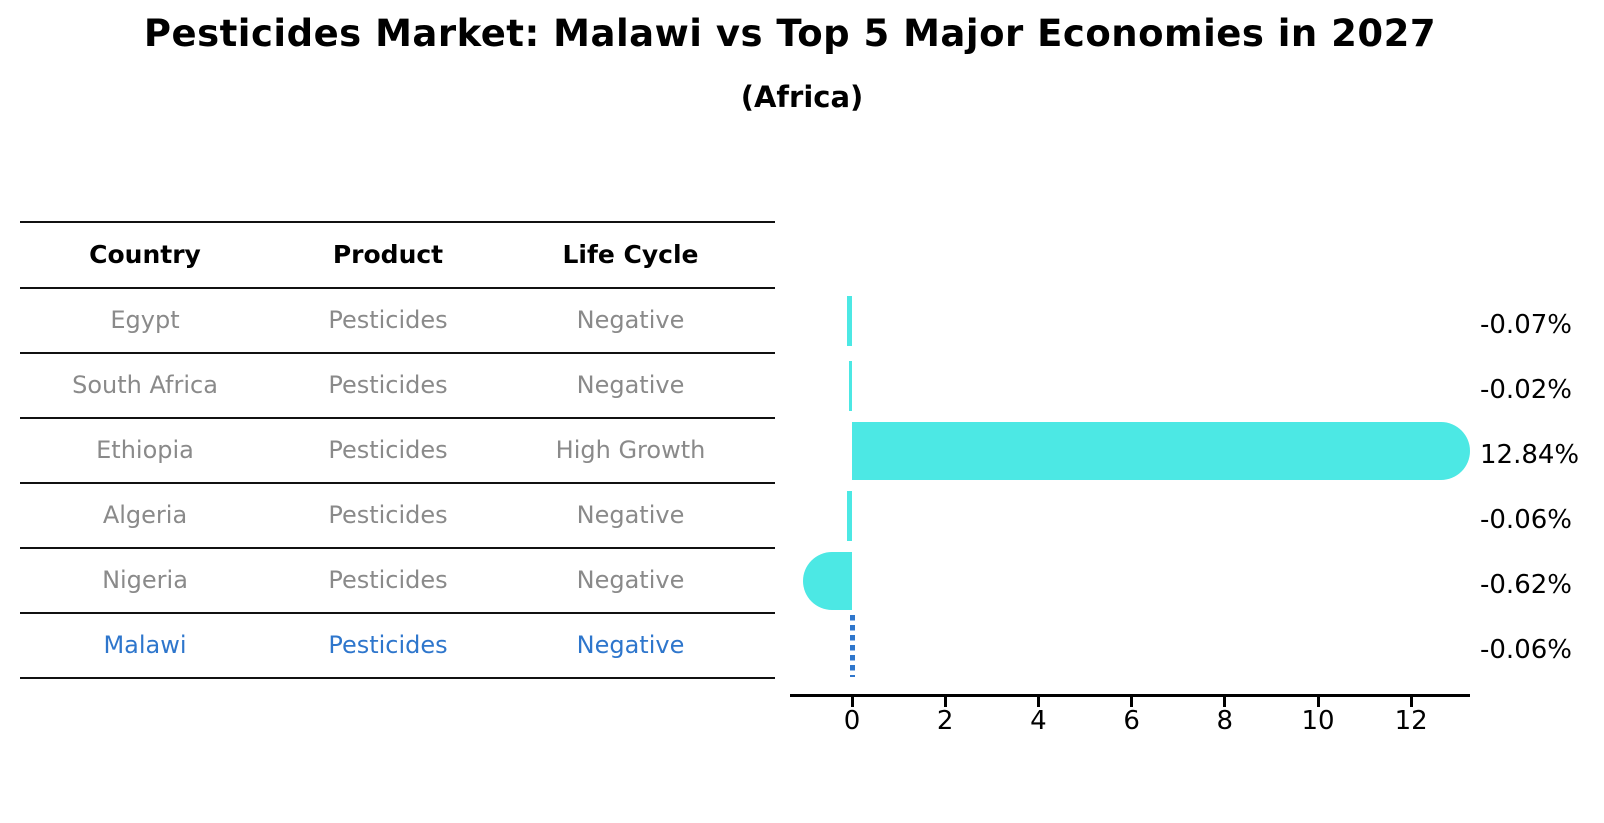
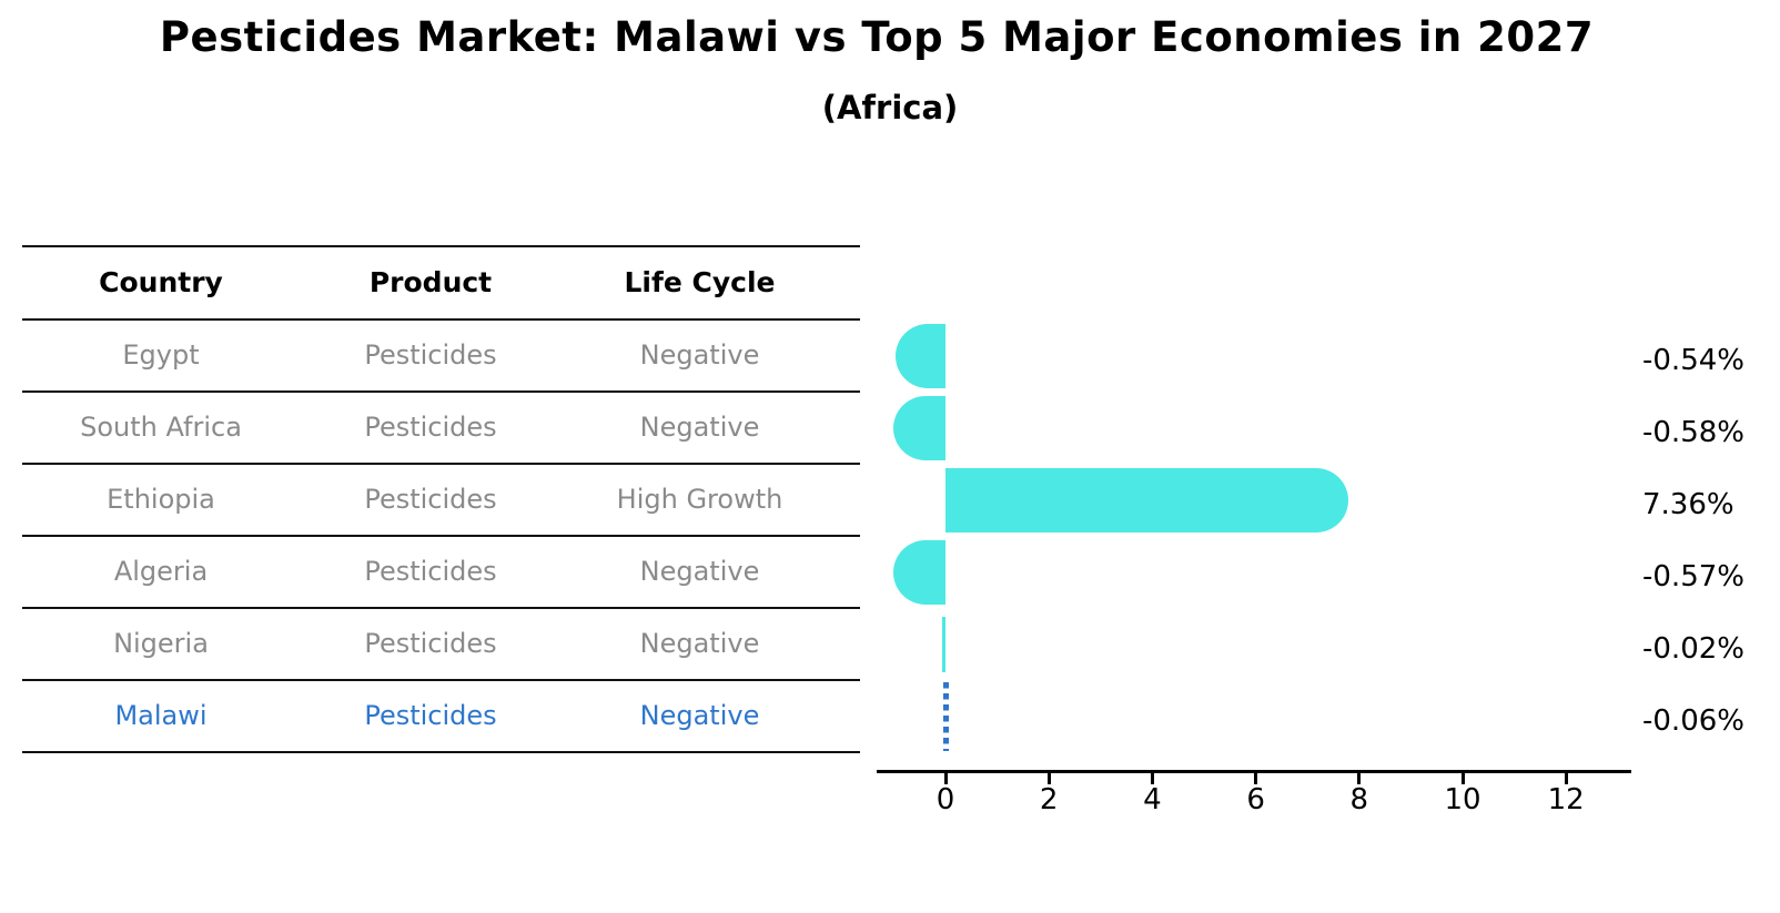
Egypt: -0.07% -> -0.54%
South Africa: -0.02% -> -0.58%
Ethiopia: 12.84% -> 7.36%
Algeria: -0.06% -> -0.57%
Nigeria: -0.62% -> -0.02%
